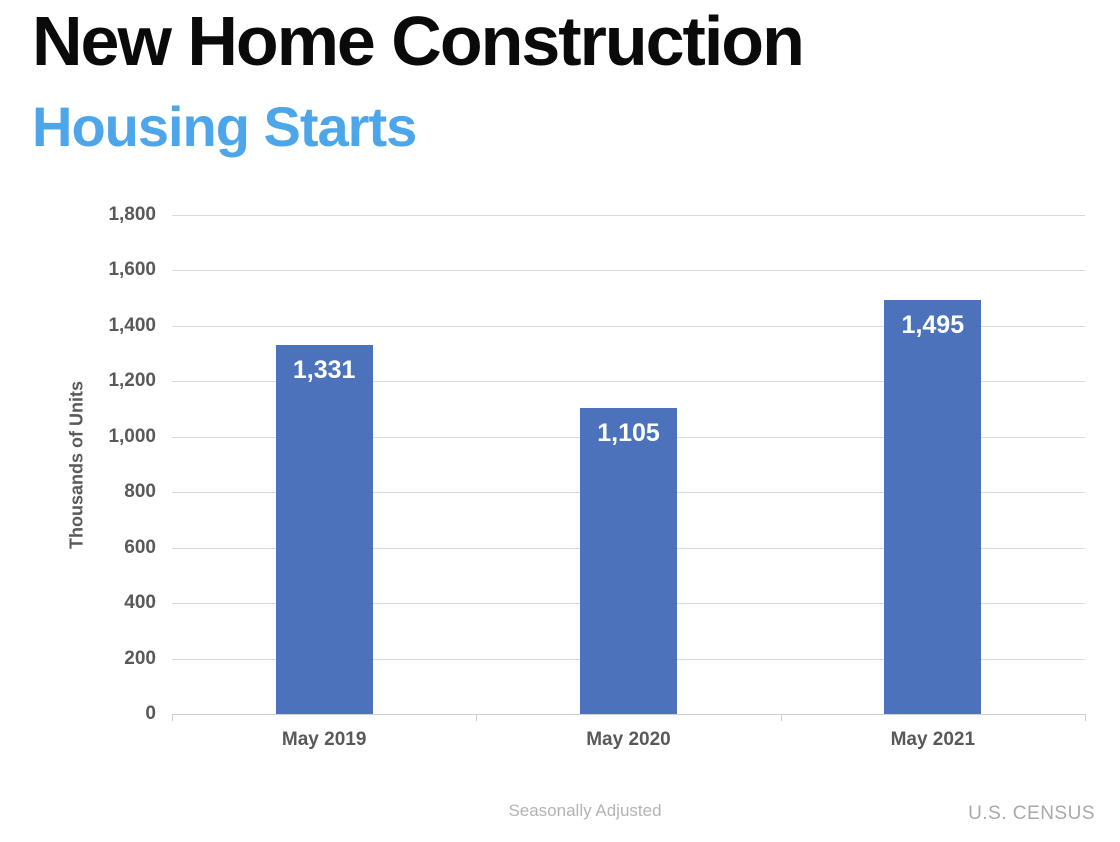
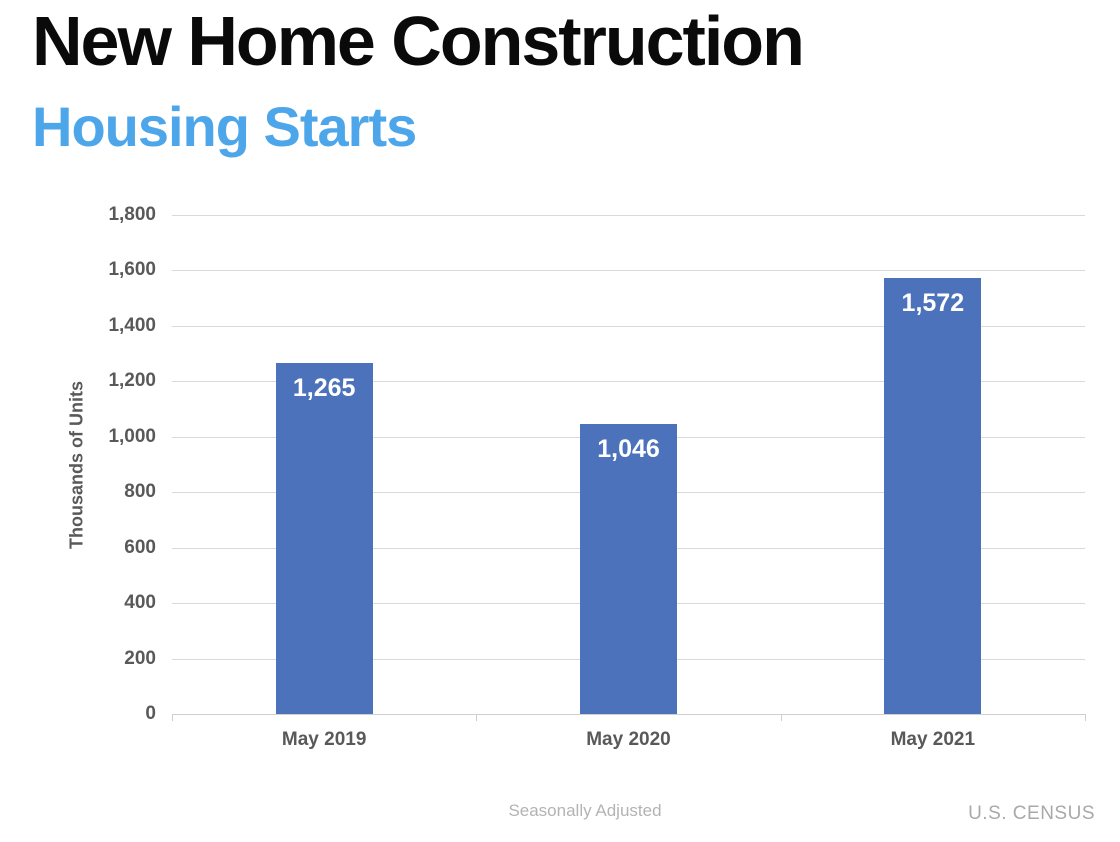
May 2019: 1,331 -> 1,265
May 2020: 1,105 -> 1,046
May 2021: 1,495 -> 1,572
